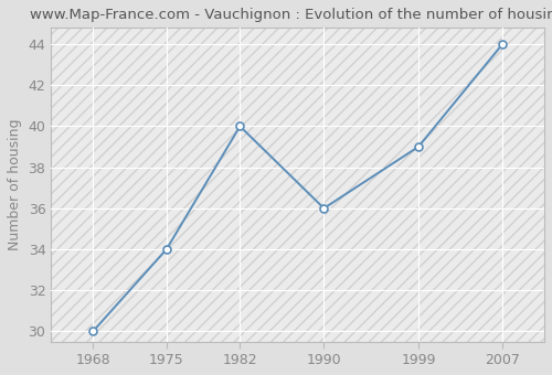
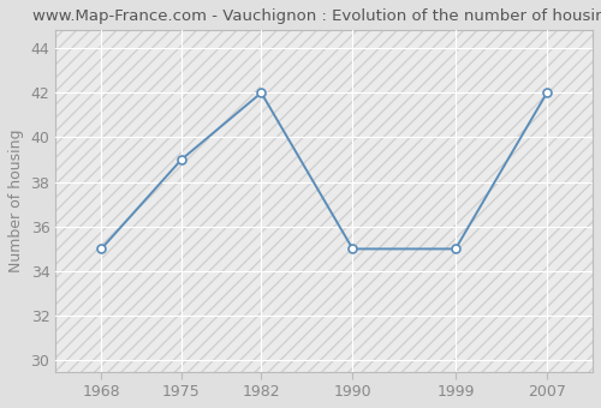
1968: 30 -> 35
1975: 34 -> 39
1982: 40 -> 42
1990: 36 -> 35
1999: 39 -> 35
2007: 44 -> 42
